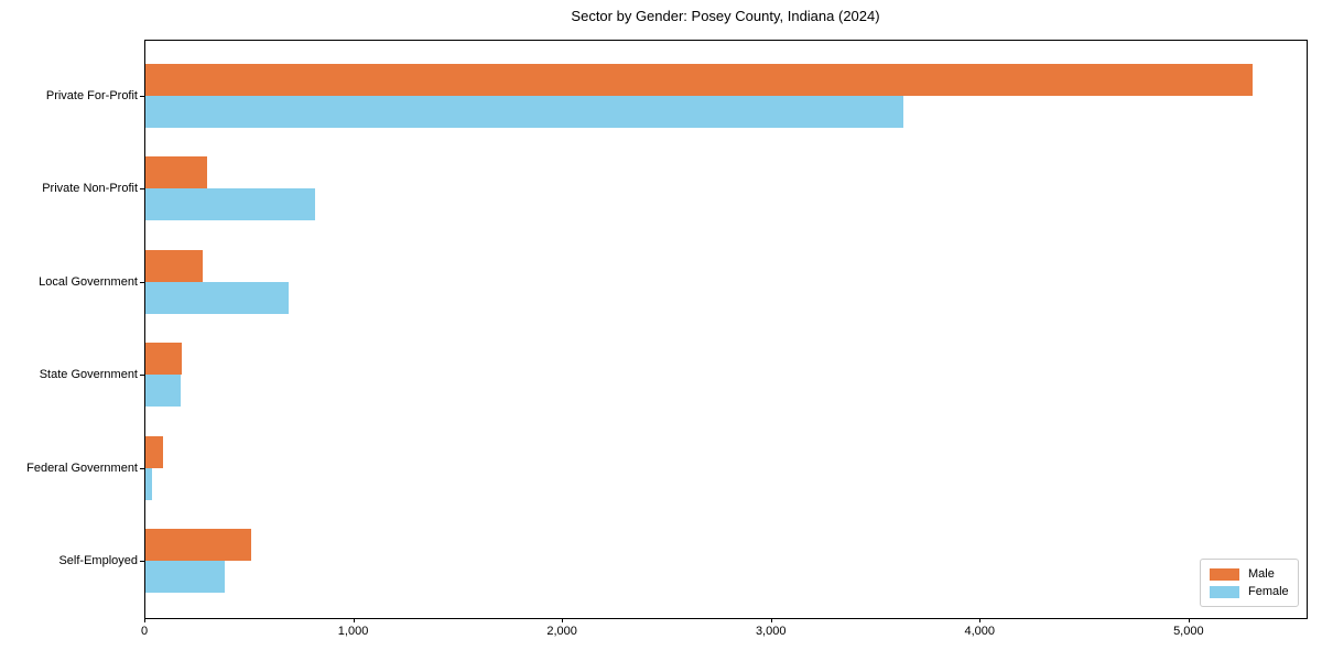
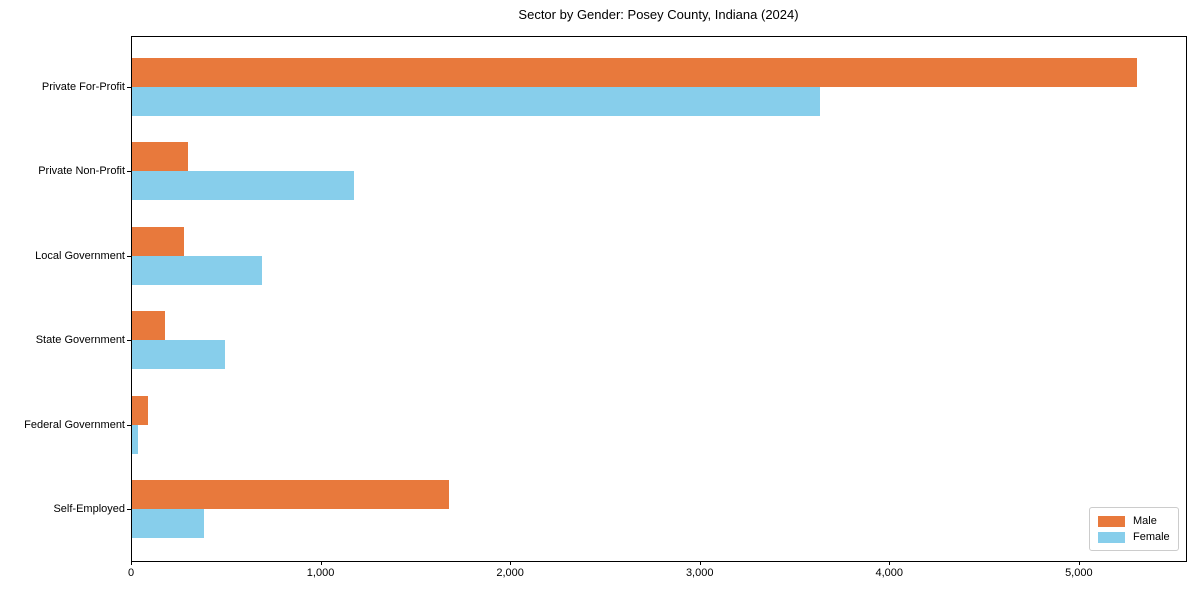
Female/Private Non-Profit: 810 -> 1170
Female/State Government: 170 -> 490
Male/Self-Employed: 500 -> 1670
